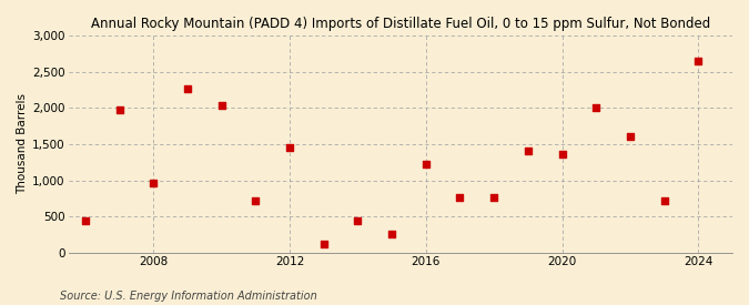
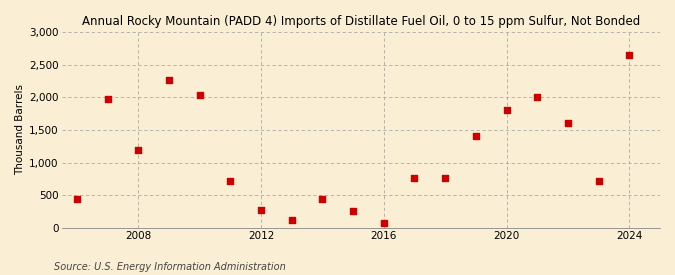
2008: 960 -> 1,200
2012: 1,460 -> 280
2016: 1,220 -> 80
2020: 1,360 -> 1,800
